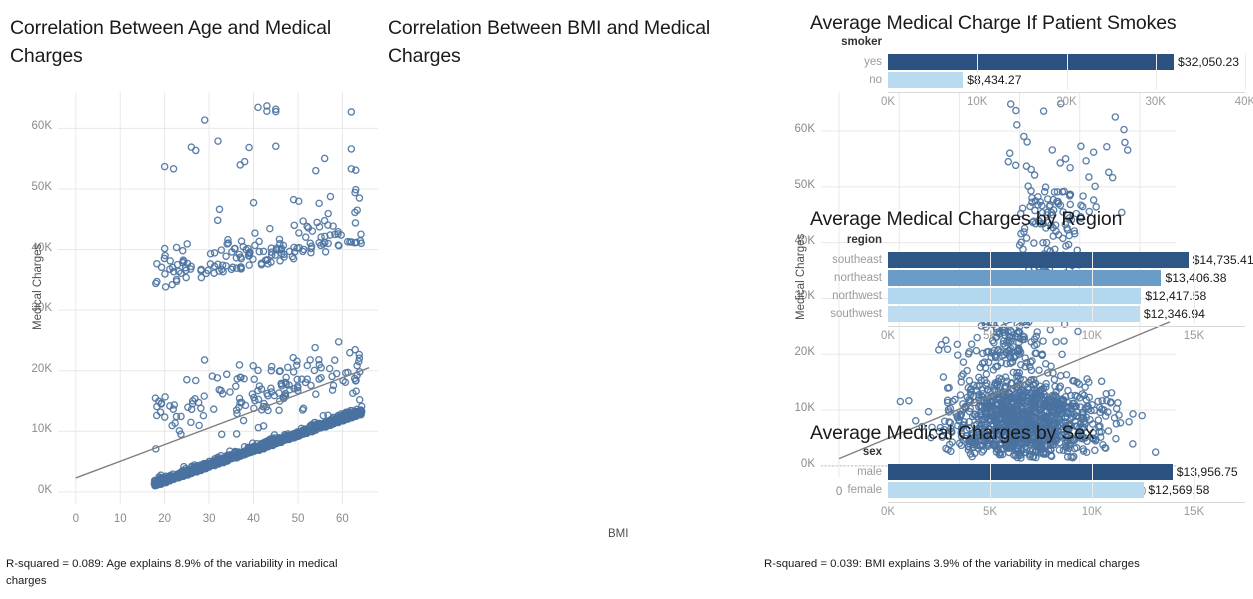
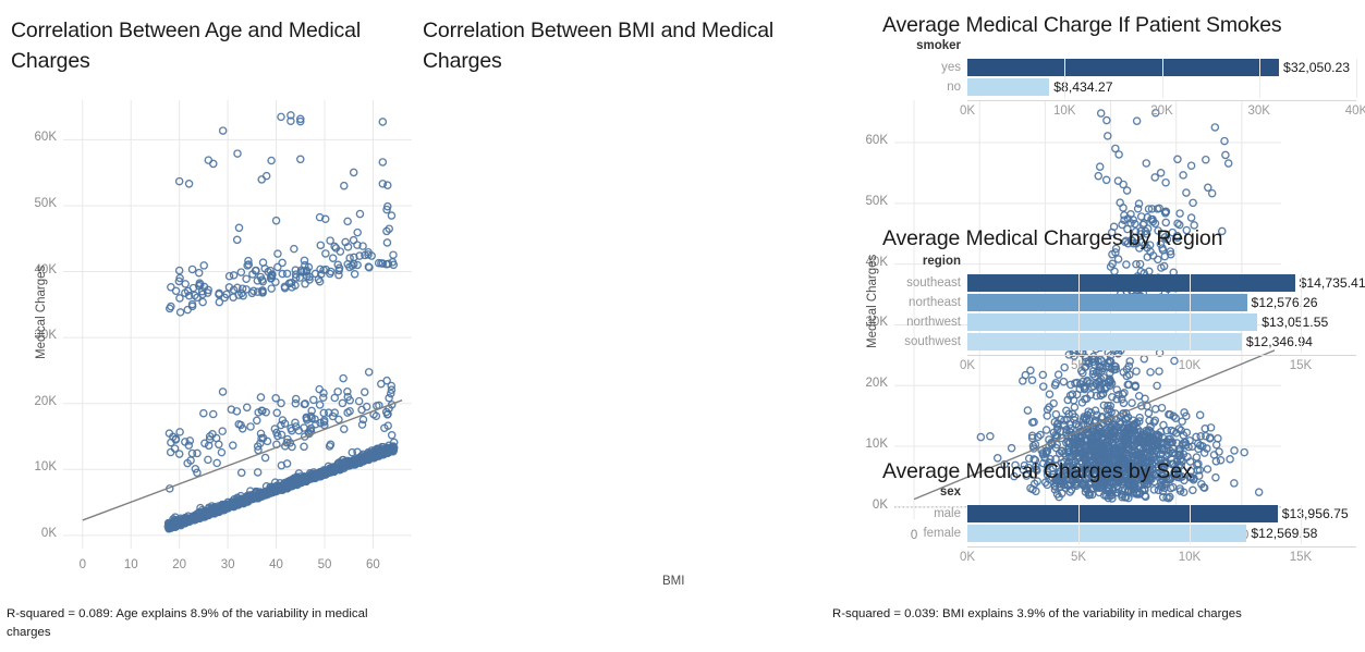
Average Medical Charges by Region/northeast: $13,406.38 -> $12,576.26
Average Medical Charges by Region/northwest: $12,417.58 -> $13,051.55
